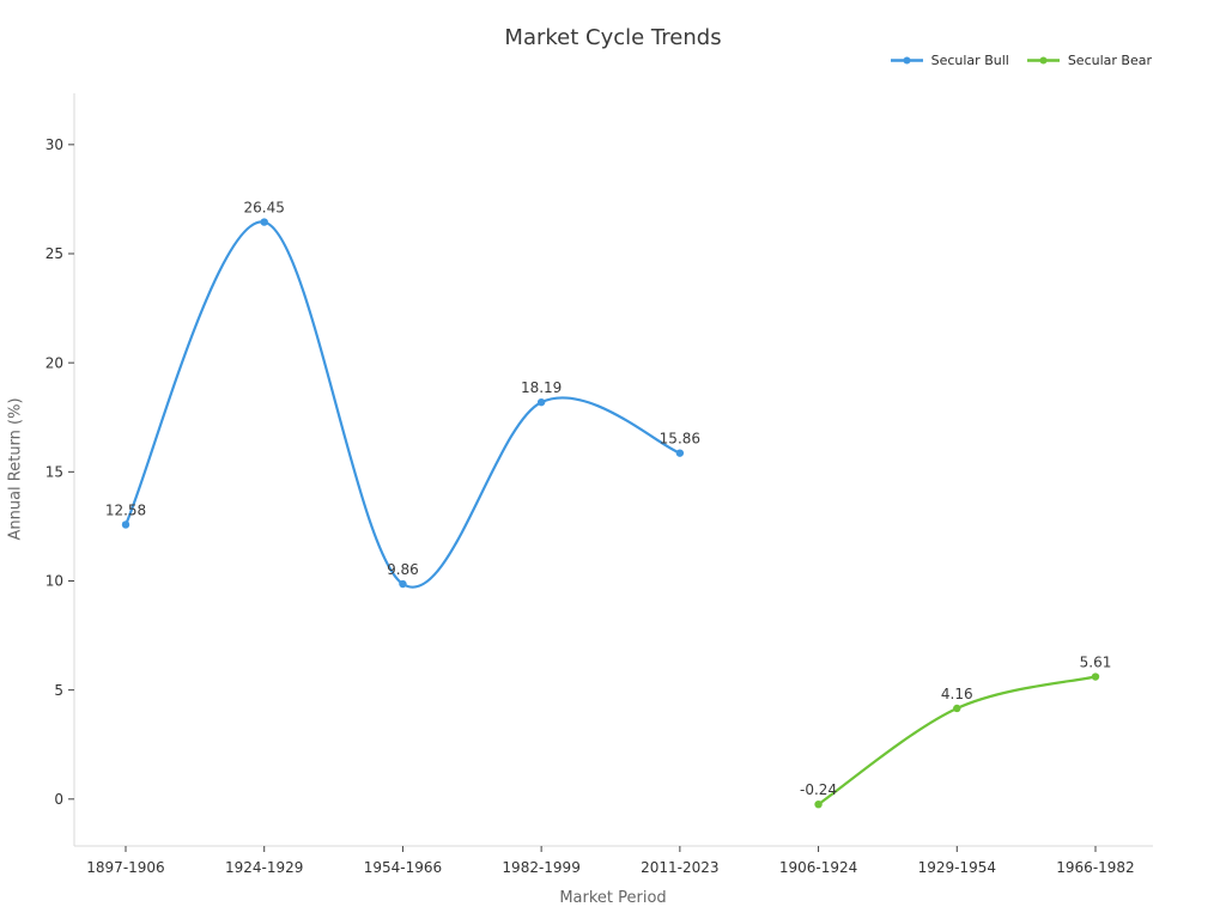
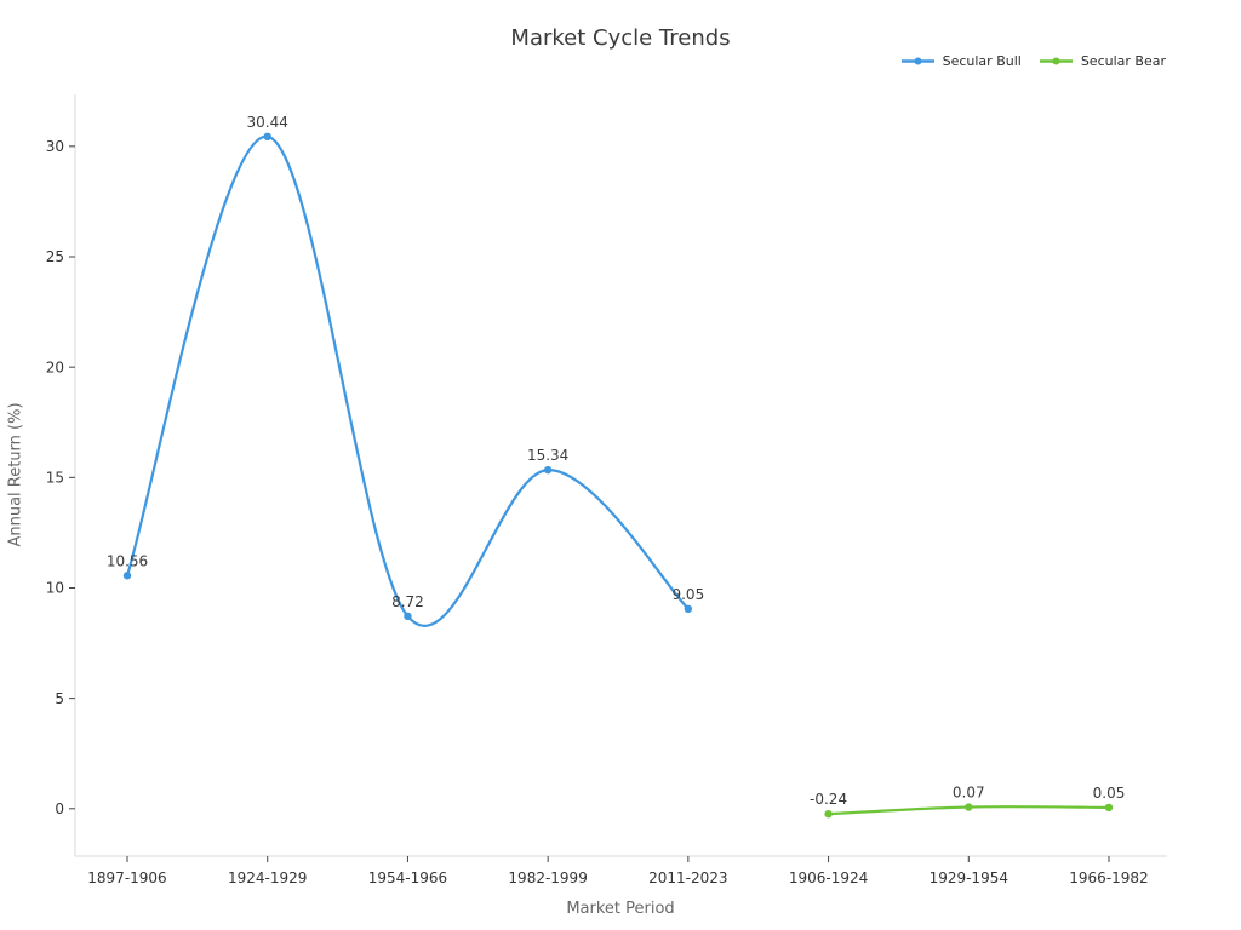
Secular Bull/1897-1906: 12.58 -> 10.56
Secular Bull/1924-1929: 26.45 -> 30.44
Secular Bull/1954-1966: 9.86 -> 8.72
Secular Bull/1982-1999: 18.19 -> 15.34
Secular Bull/2011-2023: 15.86 -> 9.05
Secular Bear/1929-1954: 4.16 -> 0.07
Secular Bear/1966-1982: 5.61 -> 0.05
